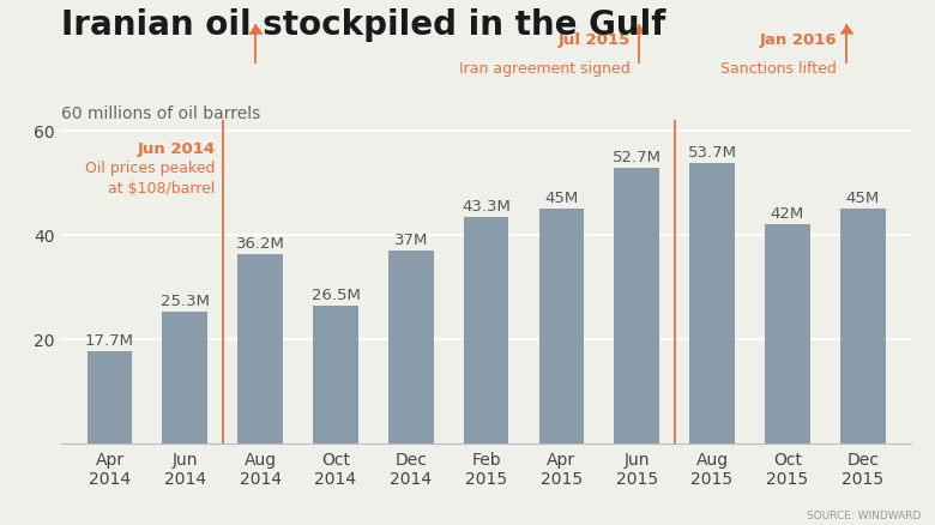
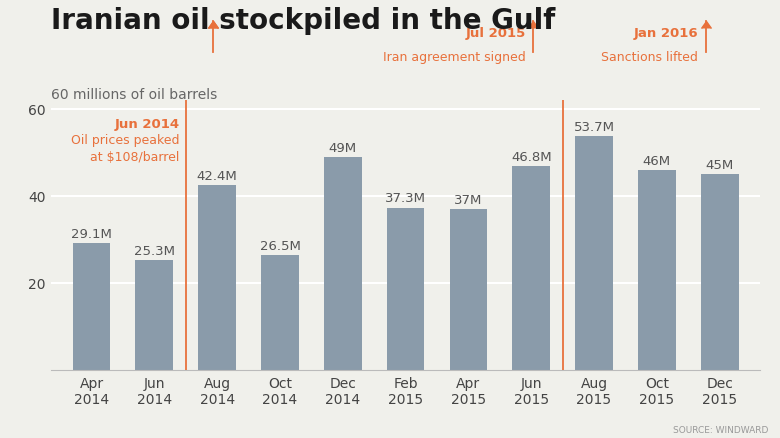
Apr 2014: 17.7M -> 29.1M
Aug 2014: 36.2M -> 42.4M
Dec 2014: 37M -> 49M
Feb 2015: 43.3M -> 37.3M
Apr 2015: 45M -> 37M
Jun 2015: 52.7M -> 46.8M
Oct 2015: 42M -> 46M
